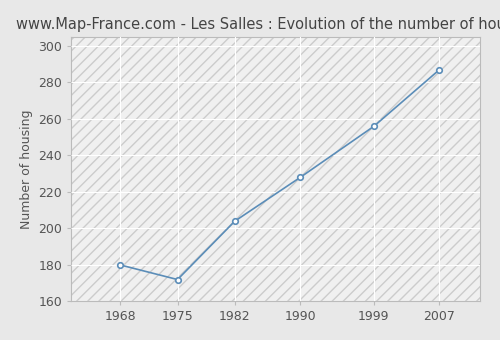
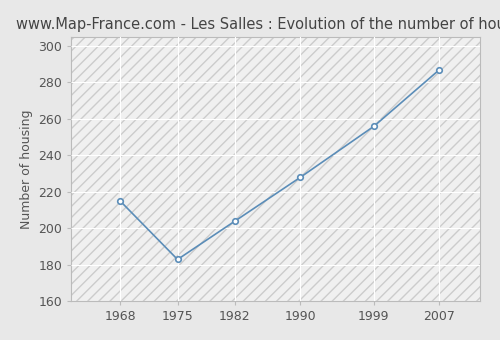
1968: 180 -> 215
1975: 172 -> 183
